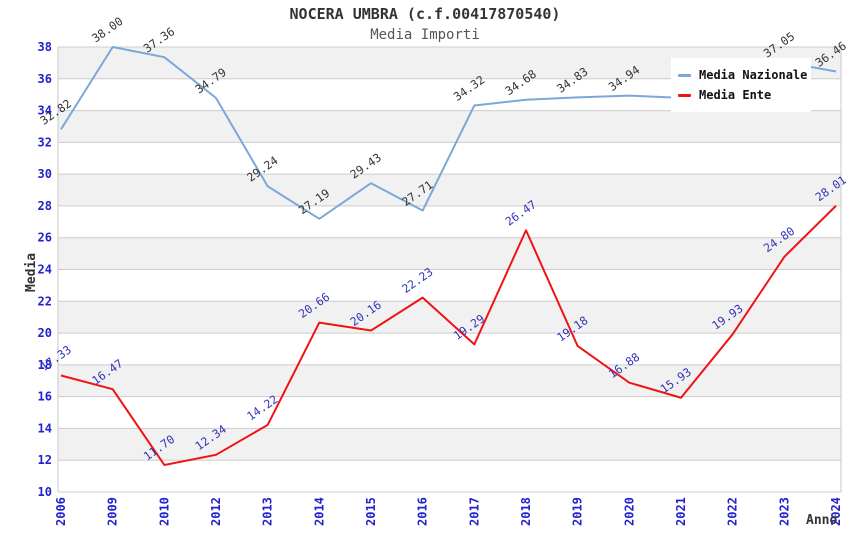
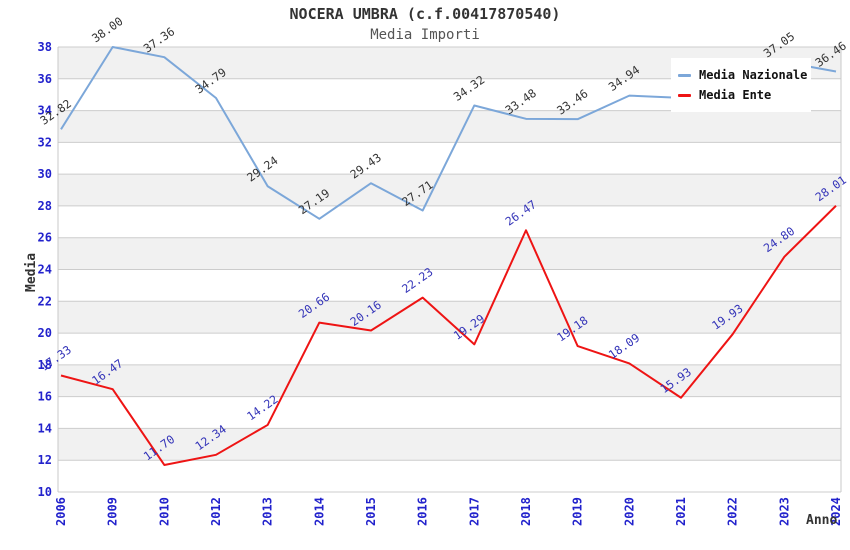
Media Nazionale/2018: 34.68 -> 33.48
Media Nazionale/2019: 34.83 -> 33.46
Media Ente/2020: 16.88 -> 18.09
